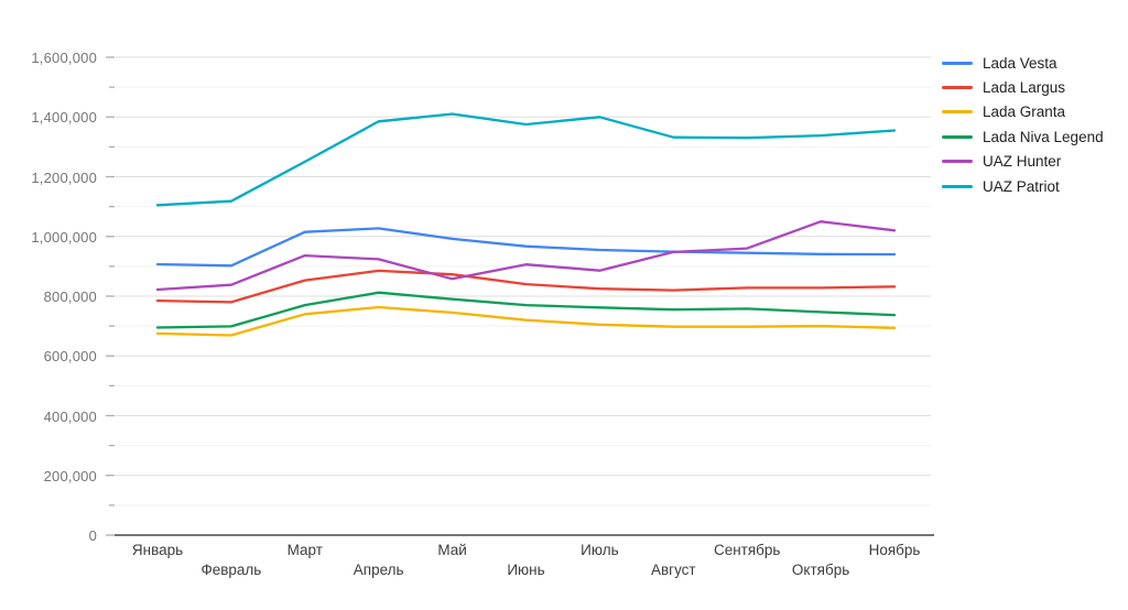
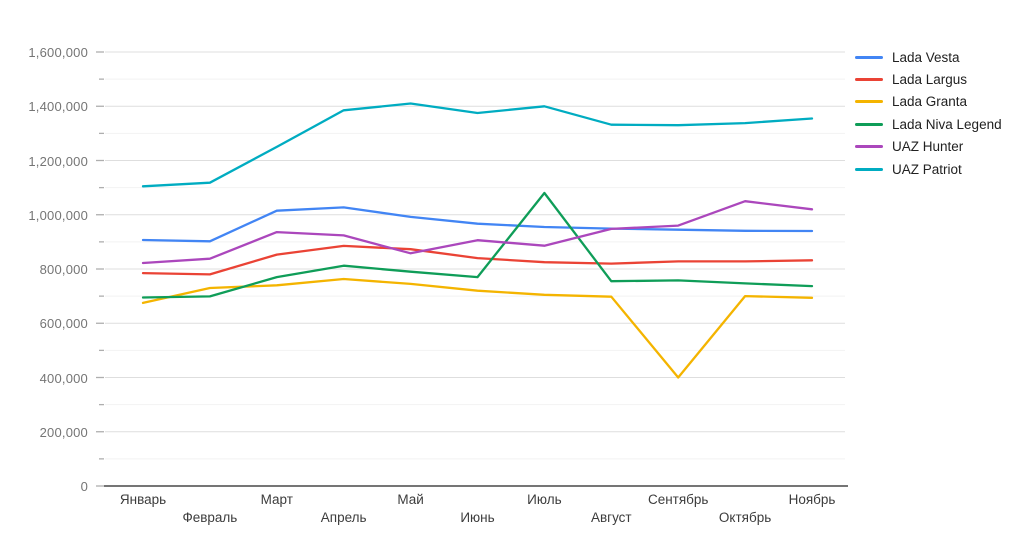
Lada Granta/Февраль: 670000 -> 730000
Lada Niva Legend/Июль: 760000 -> 1080000
Lada Granta/Сентябрь: 700000 -> 400000
